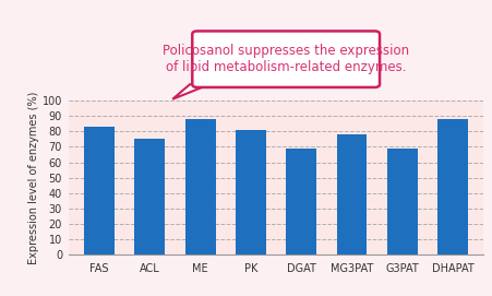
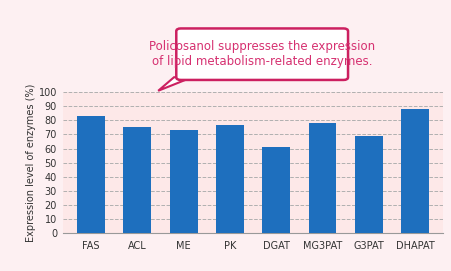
ME: 88 -> 73
PK: 81 -> 77
DGAT: 69 -> 61
